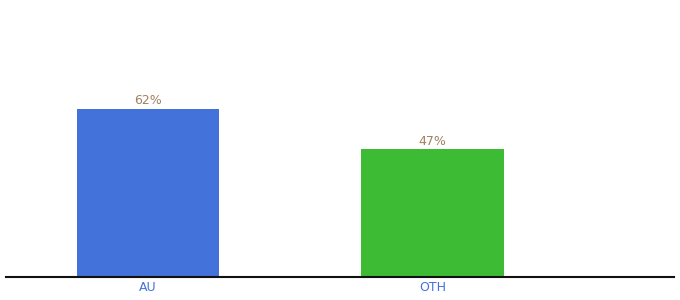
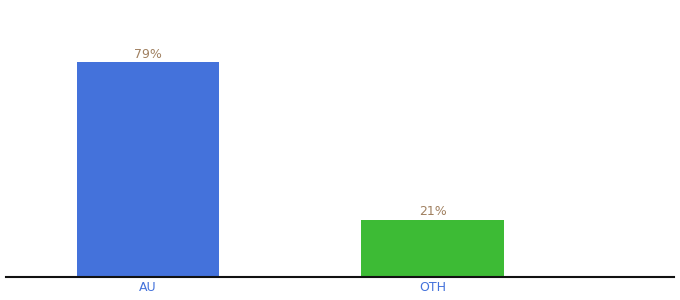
AU: 62% -> 79%
OTH: 47% -> 21%
